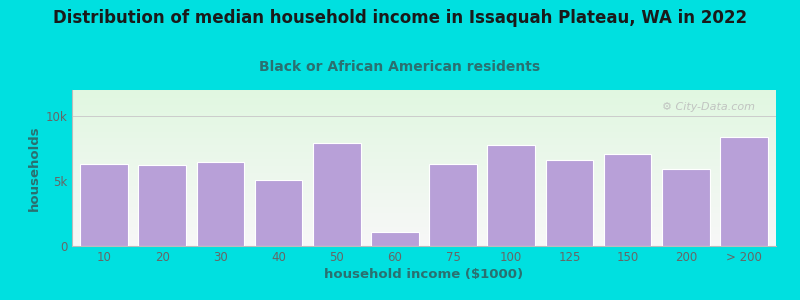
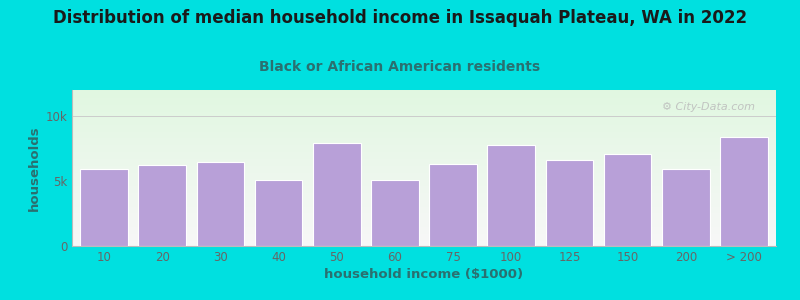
10: 6.3k -> 5.9k
60: 1.1k -> 5.1k
